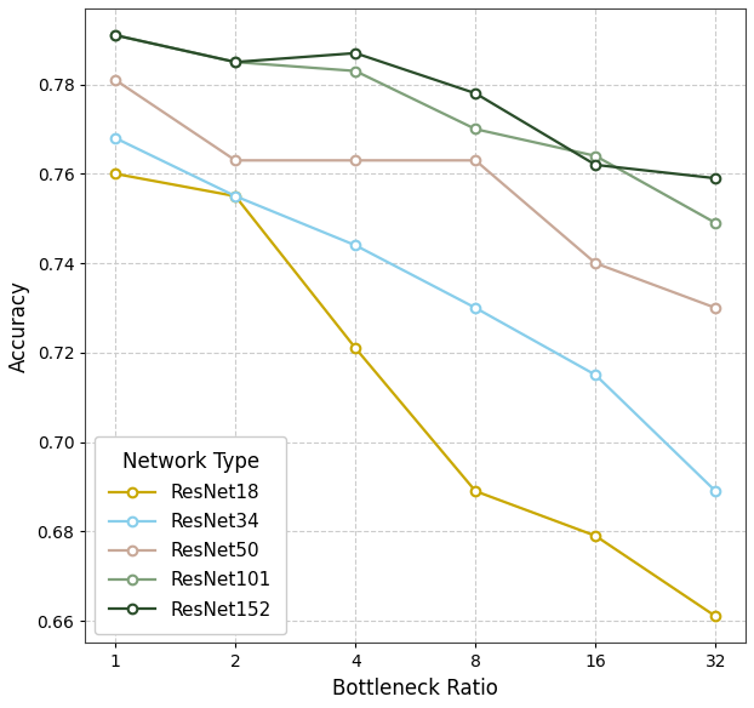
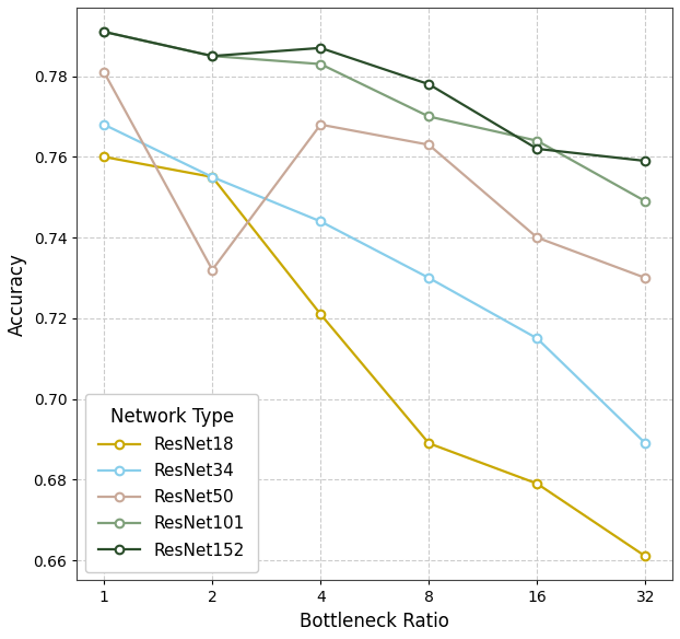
ResNet50/2: 0.763 -> 0.732
ResNet50/4: 0.763 -> 0.768
